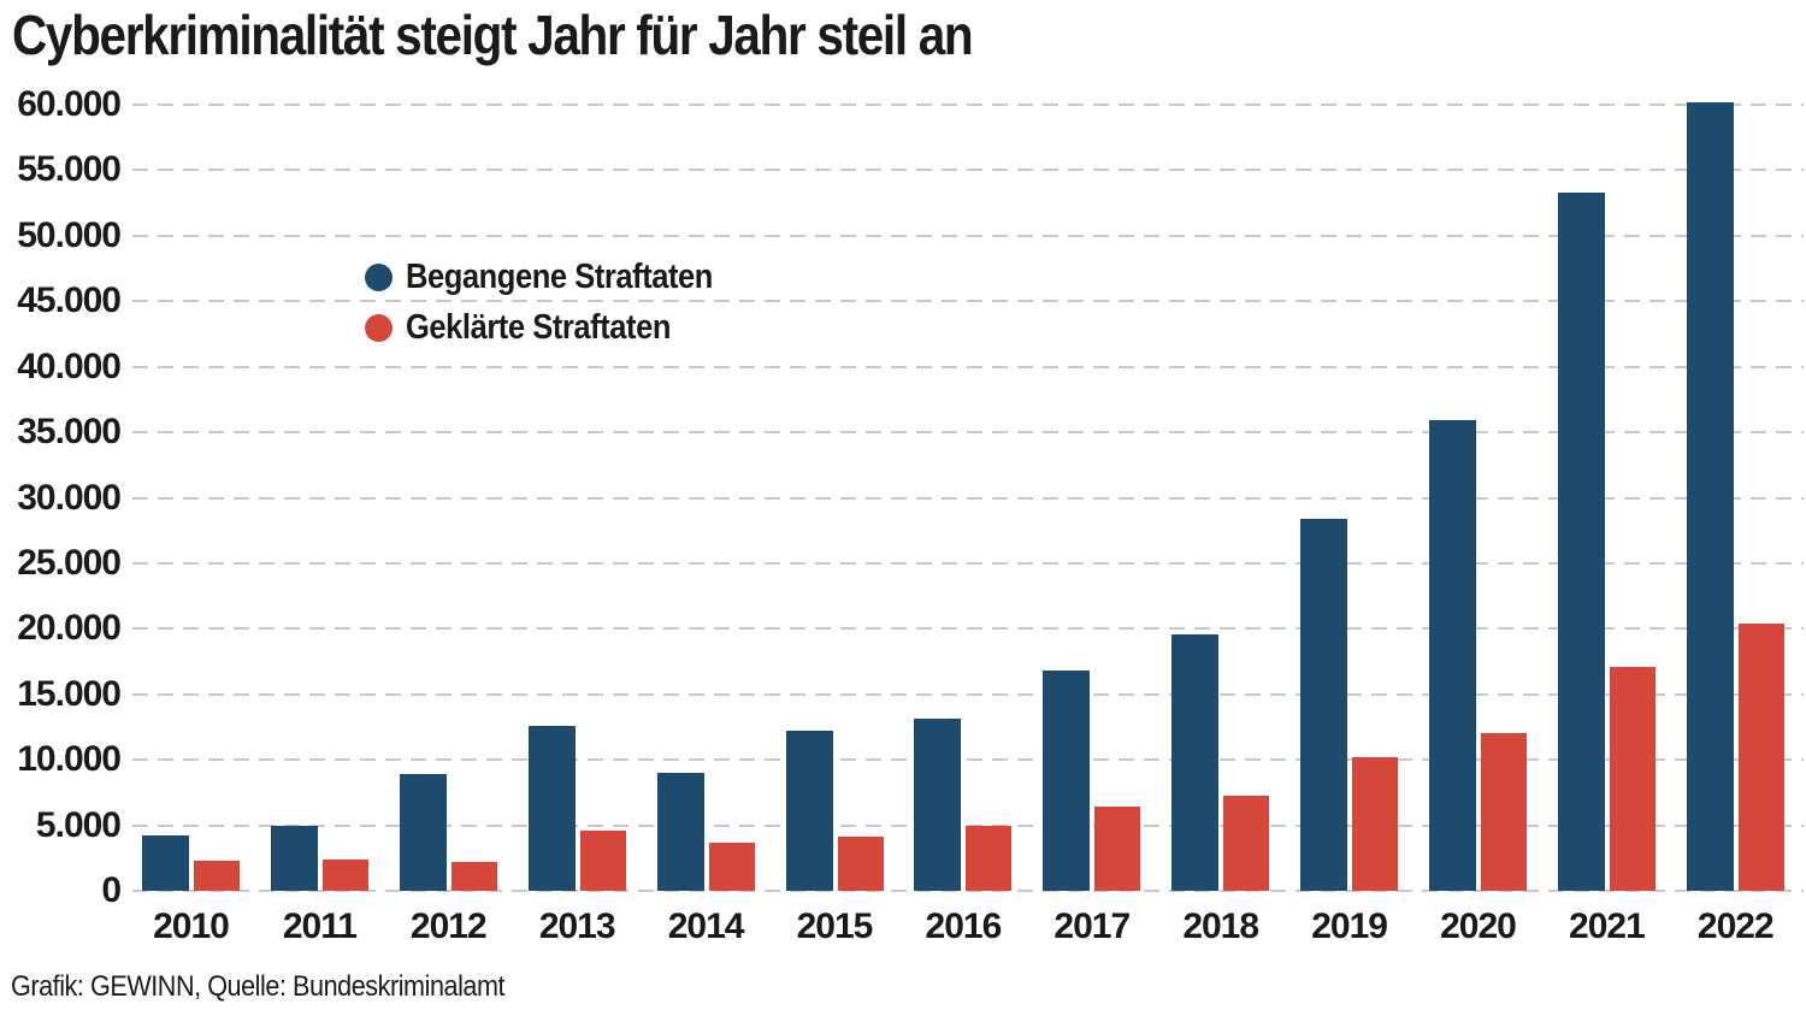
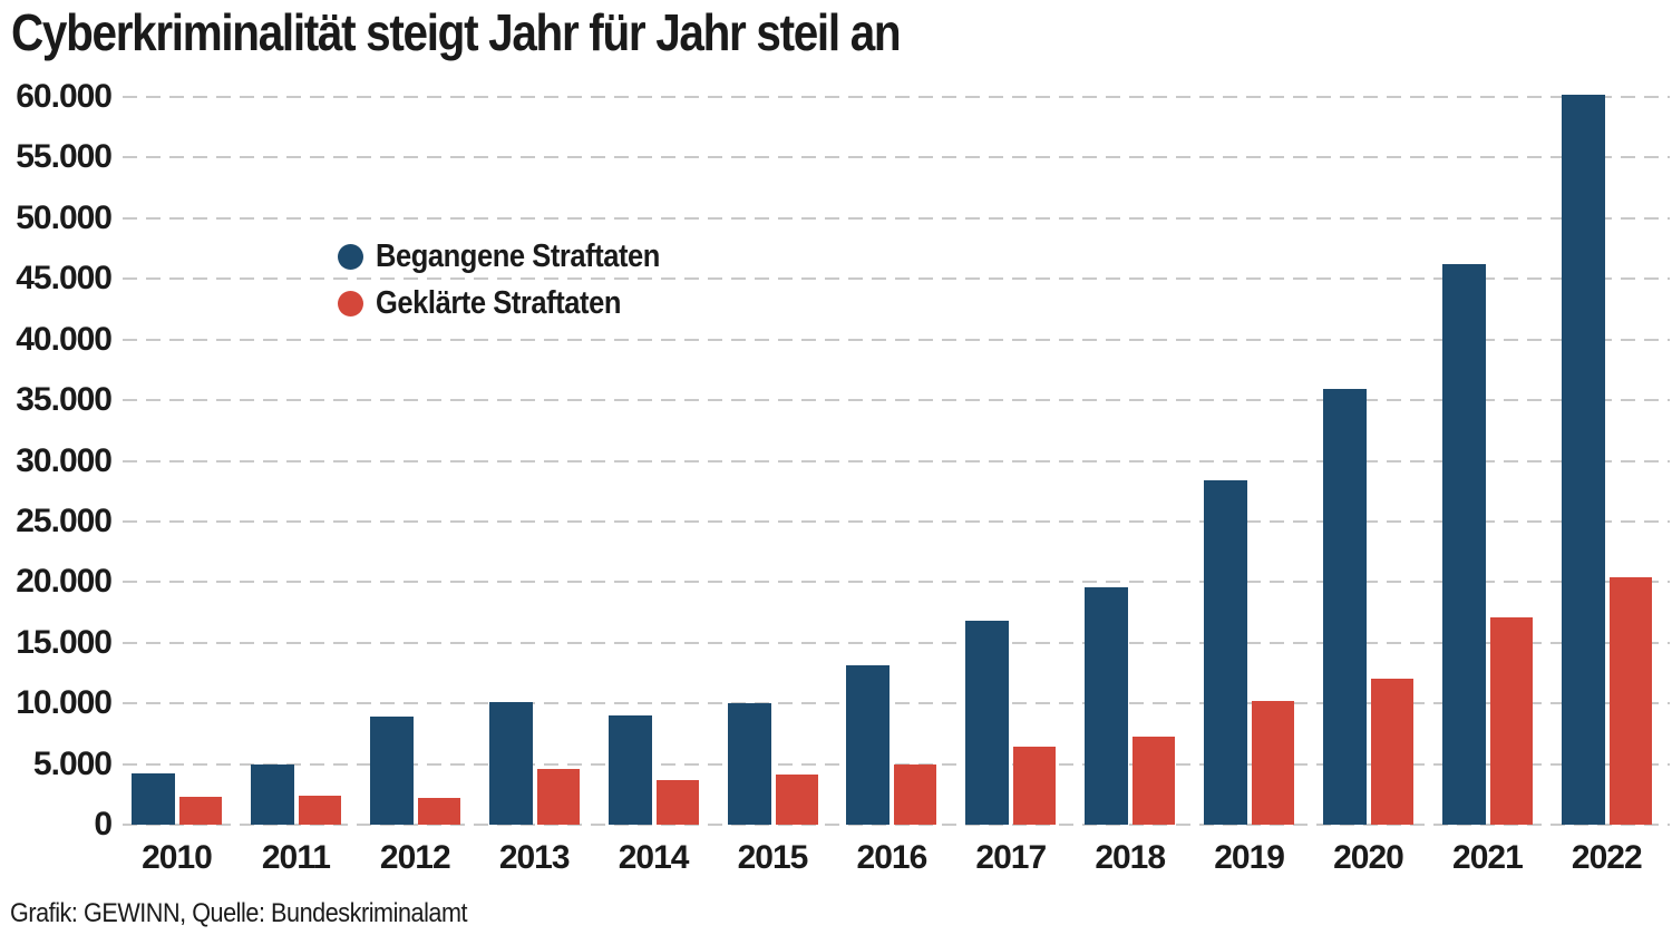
Begangene Straftaten/2013: 12600 -> 10100
Begangene Straftaten/2015: 12200 -> 10000
Begangene Straftaten/2021: 53300 -> 46200
